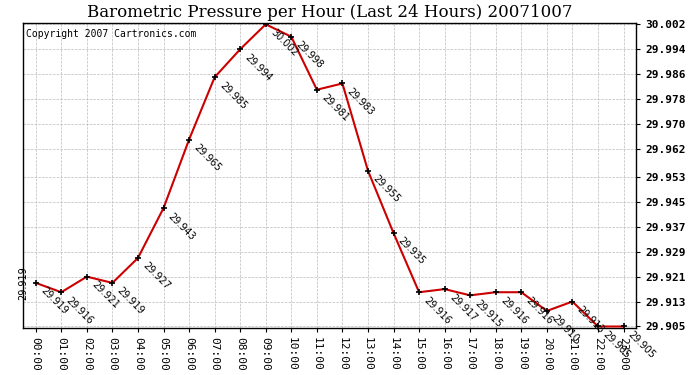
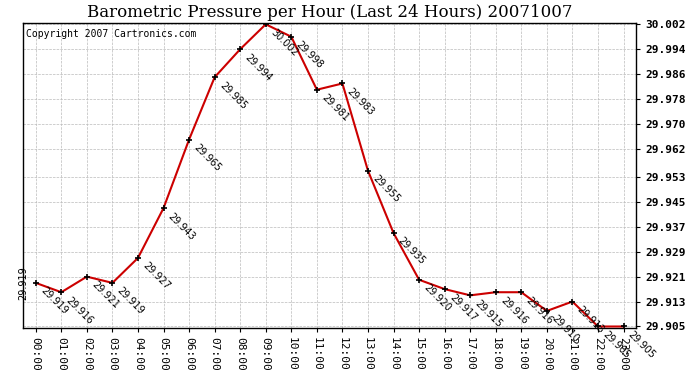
15:00: 29.916 -> 29.920
